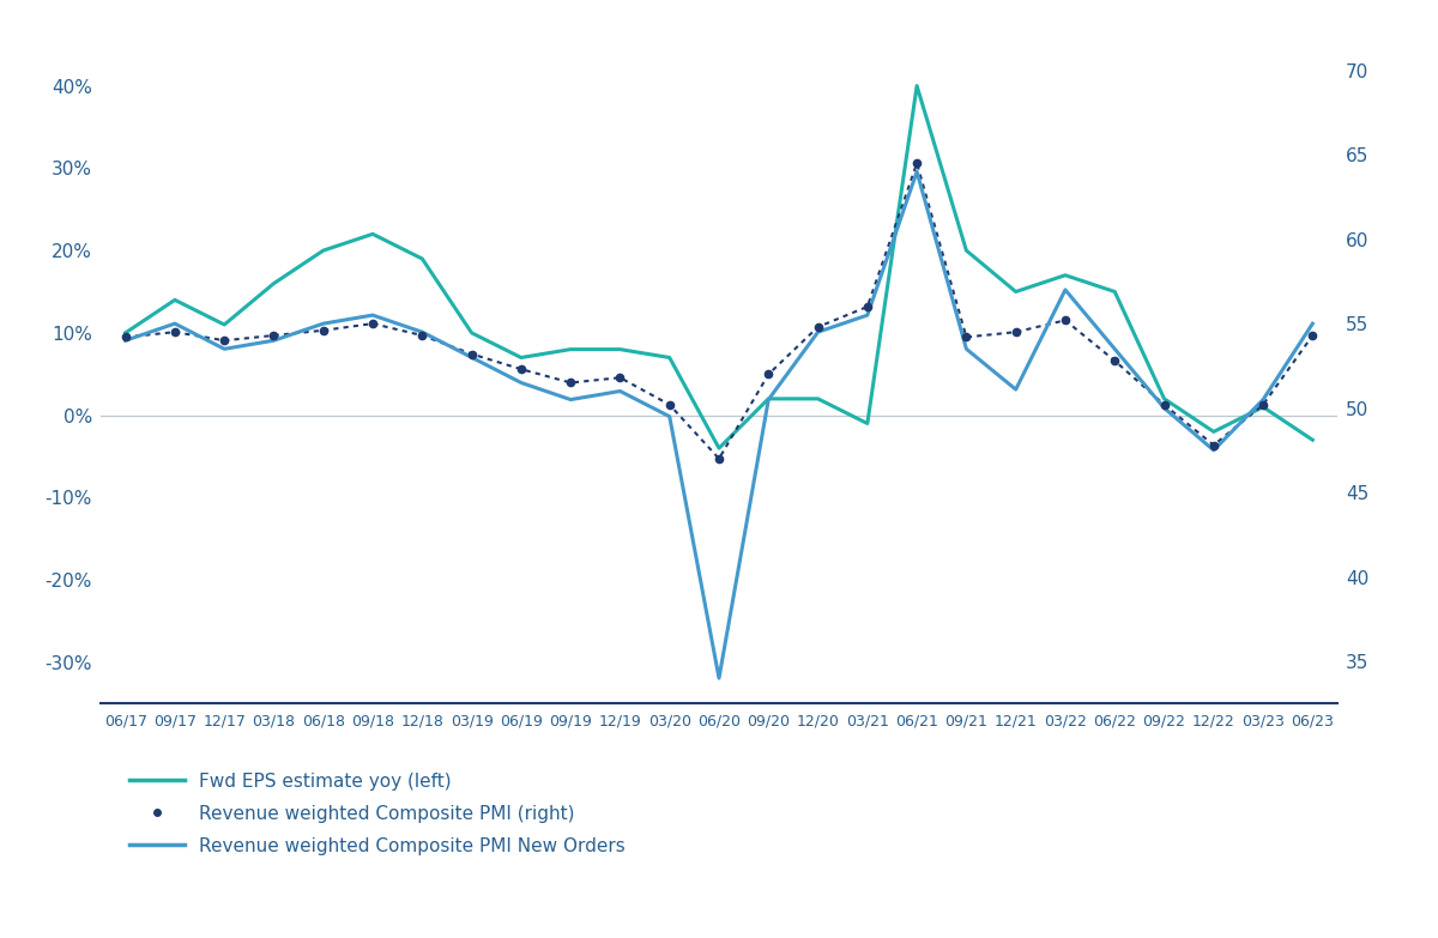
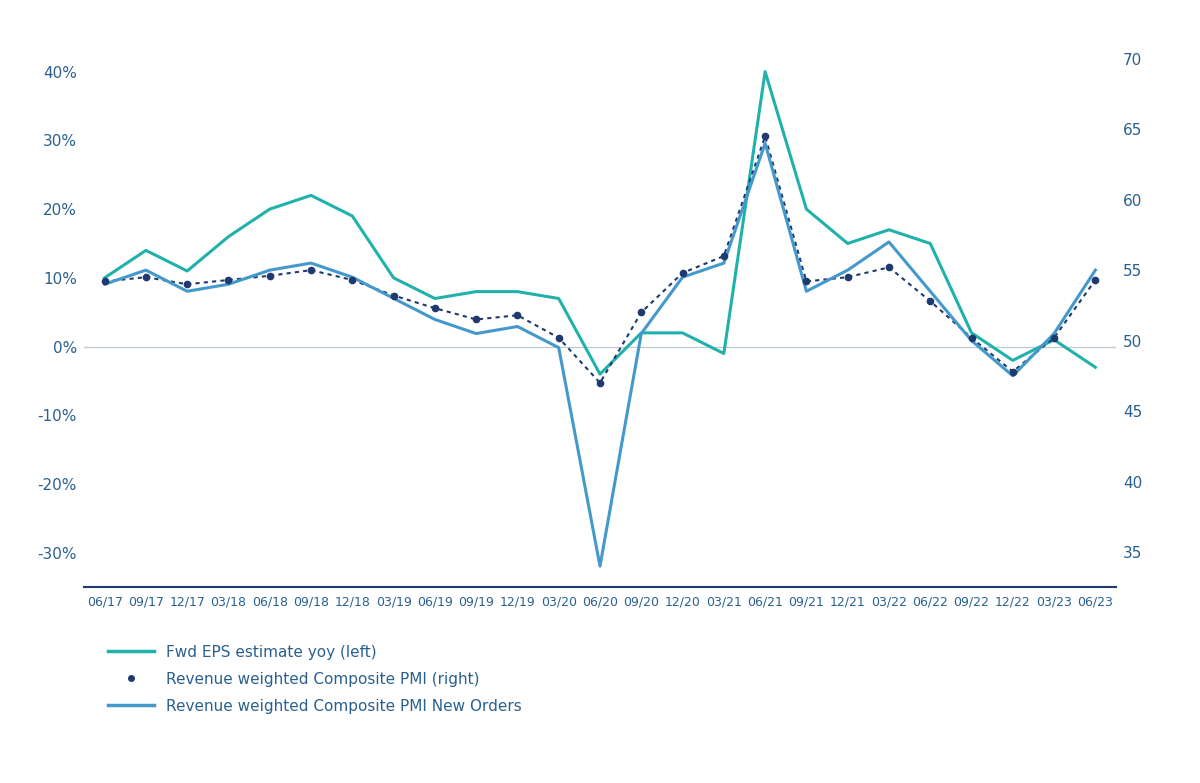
Revenue weighted Composite PMI New Orders/12/21: 51.1 -> 55.0
